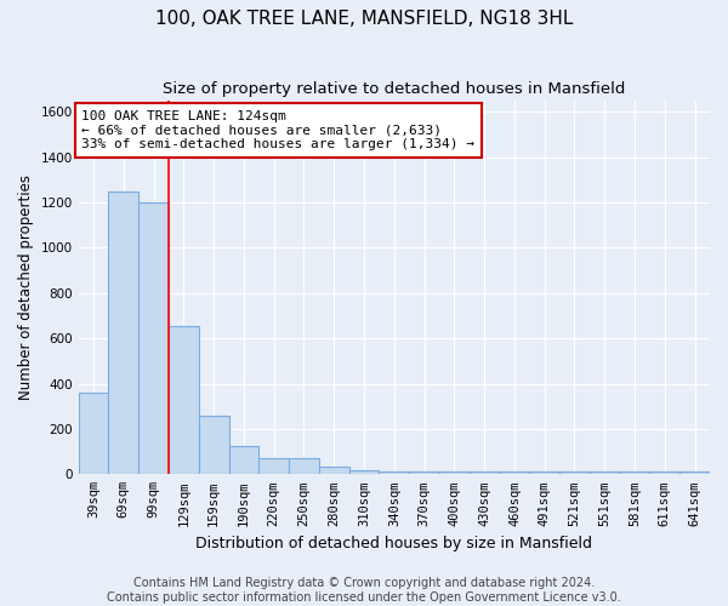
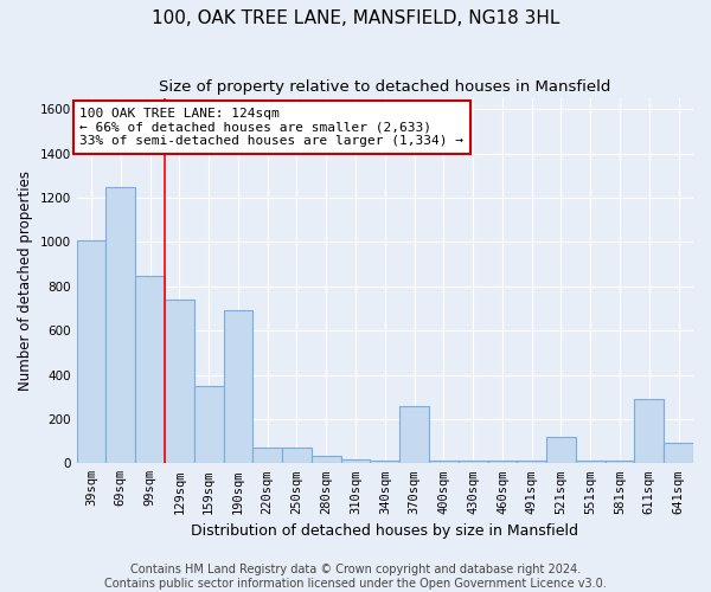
39sqm: 360 -> 1010
99sqm: 1200 -> 850
129sqm: 660 -> 740
159sqm: 260 -> 350
190sqm: 120 -> 690
370sqm: 10 -> 260
521sqm: 10 -> 120
611sqm: 10 -> 290
641sqm: 10 -> 90
